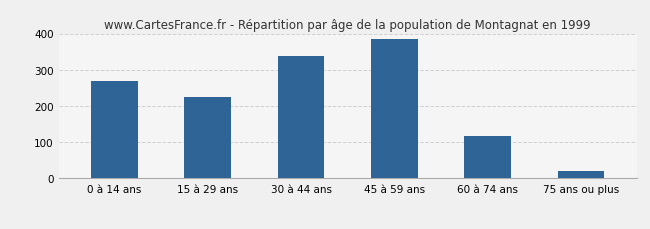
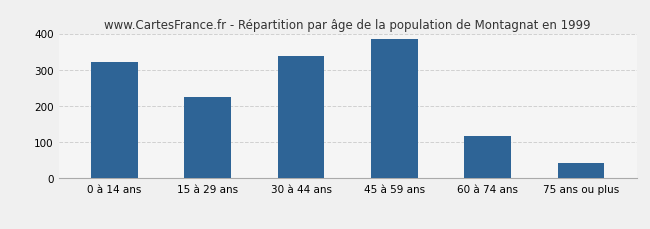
0 à 14 ans: 270 -> 320
75 ans ou plus: 20 -> 42
